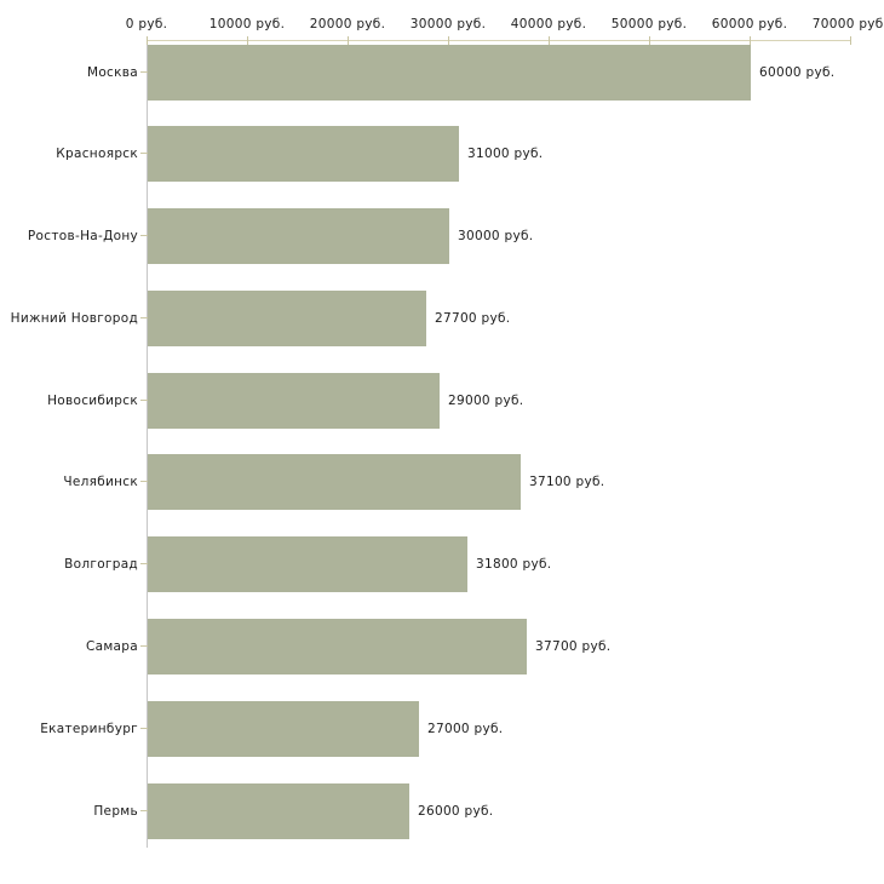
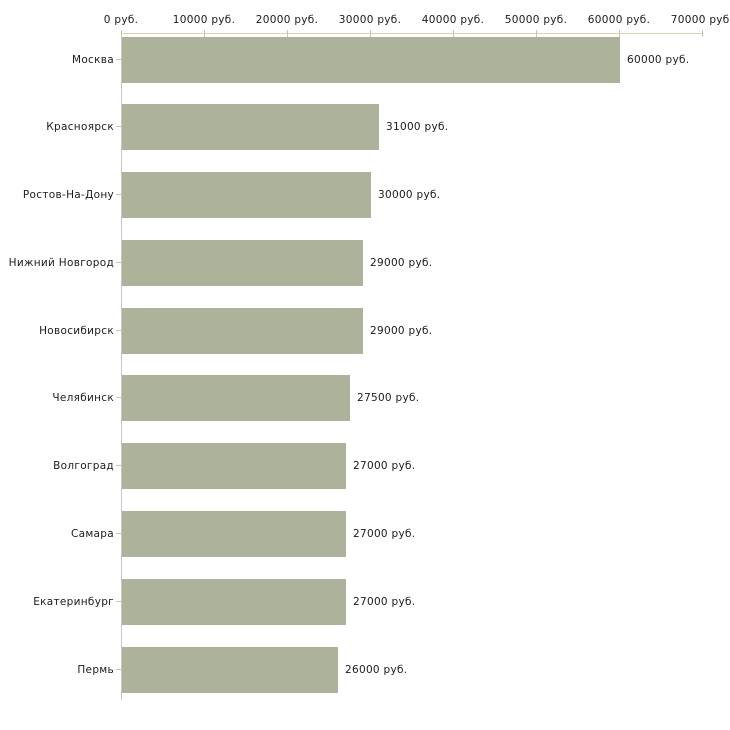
Нижний Новгород: 27700 -> 29000
Челябинск: 37100 -> 27500
Волгоград: 31800 -> 27000
Самара: 37700 -> 27000
